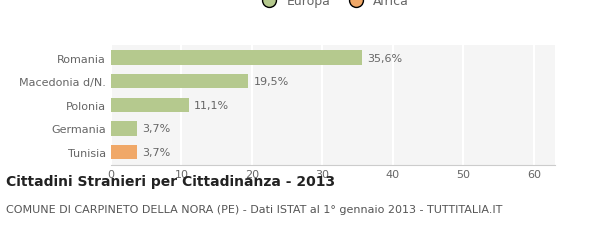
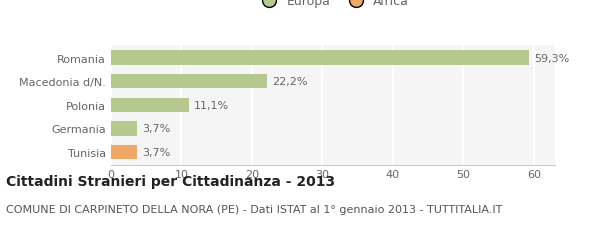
Romania: 35,6% -> 59,3%
Macedonia d/N.: 19,5% -> 22,2%
